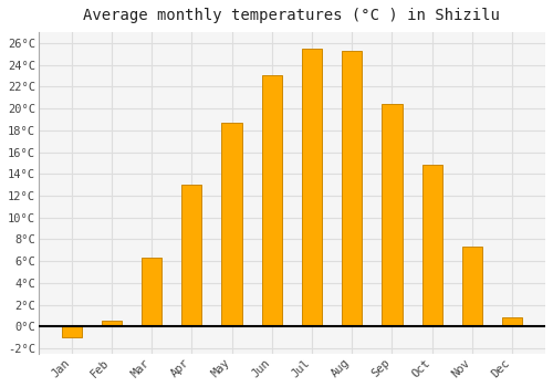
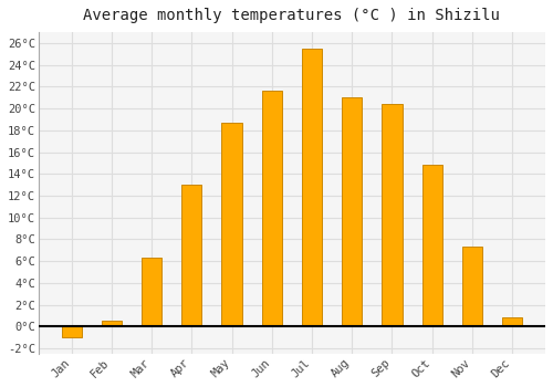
Jun: 23.0°C -> 21.6°C
Aug: 25.3°C -> 21.0°C
